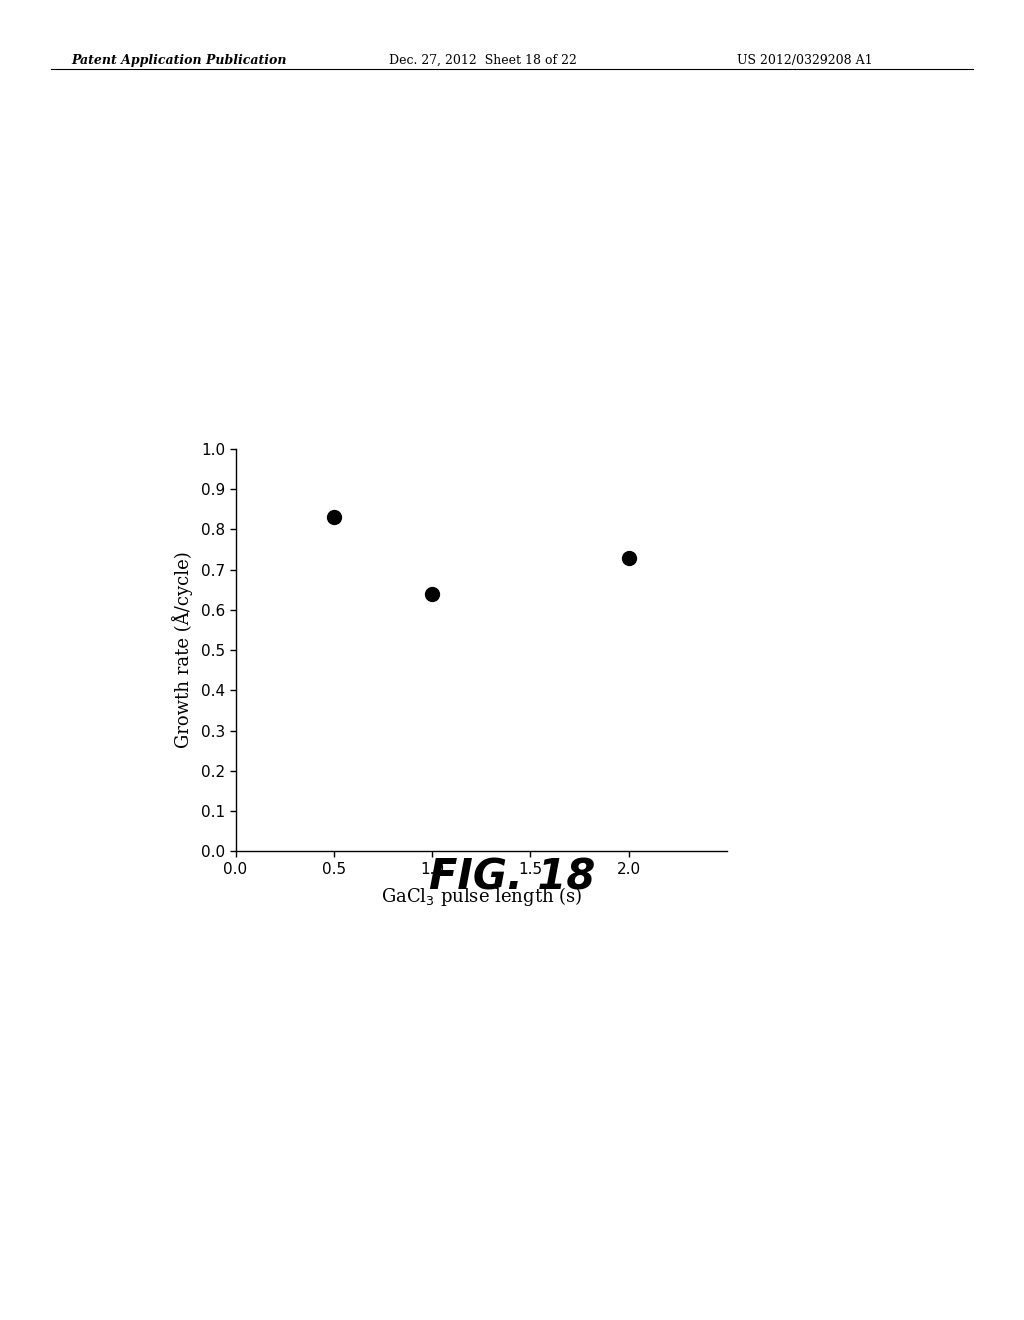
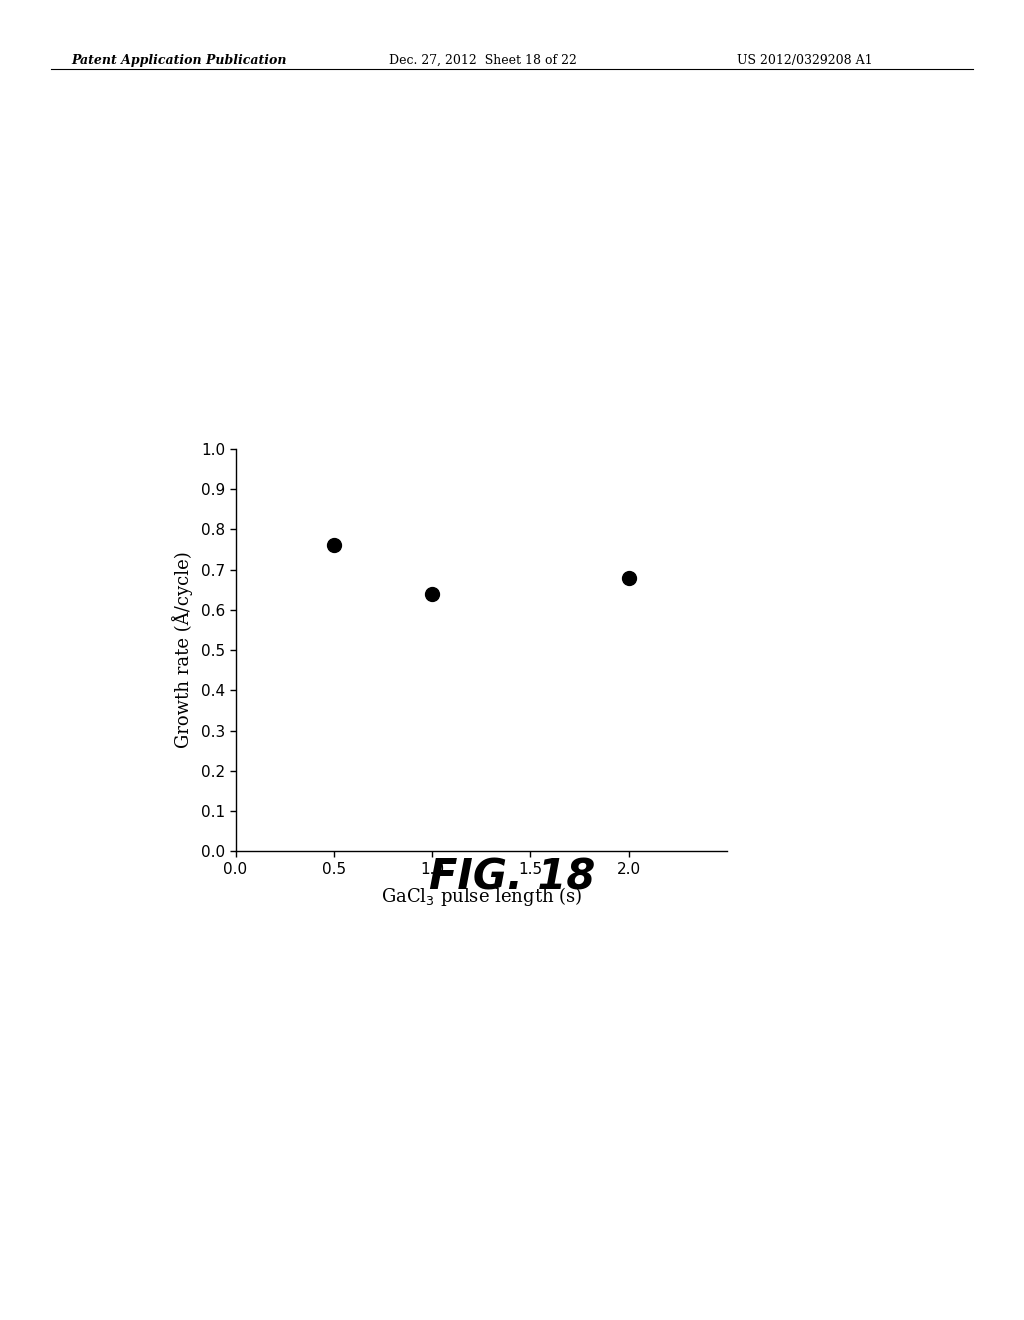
0.5: 0.83 -> 0.76
2.0: 0.73 -> 0.68
